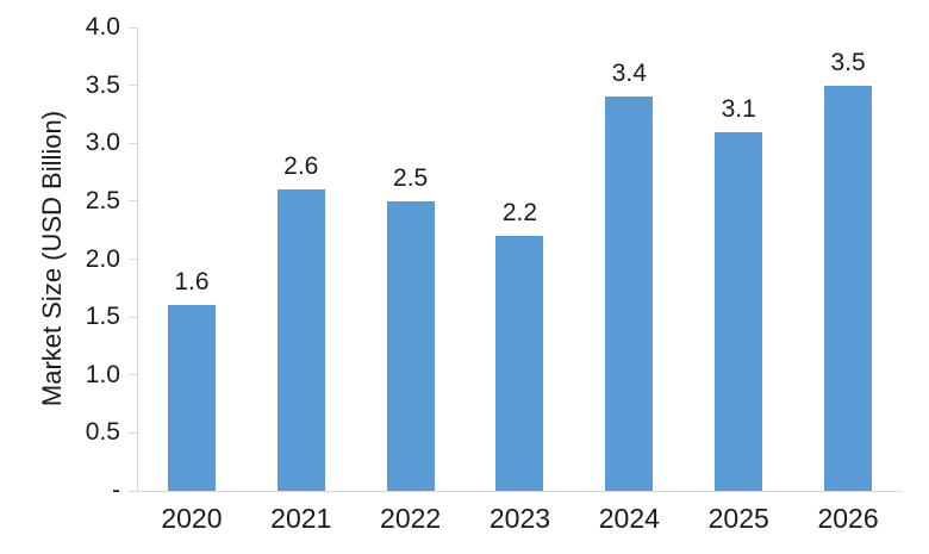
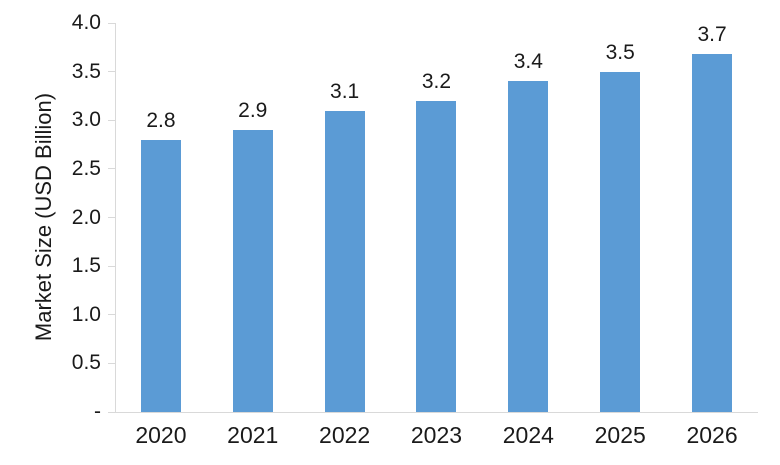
2020: 1.6 -> 2.8
2021: 2.6 -> 2.9
2022: 2.5 -> 3.1
2023: 2.2 -> 3.2
2025: 3.1 -> 3.5
2026: 3.5 -> 3.7
